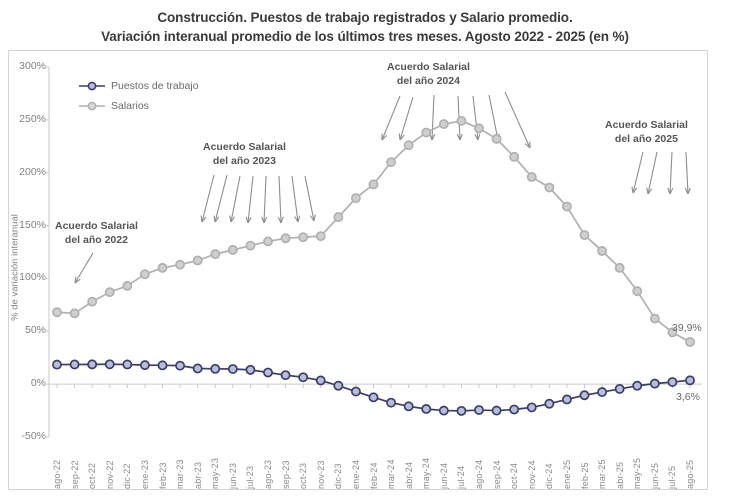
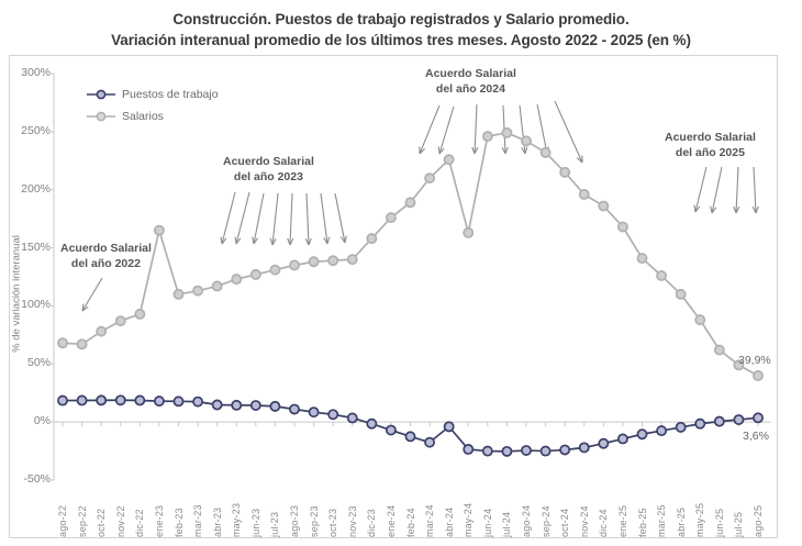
Salarios/ene-23: 104% -> 165%
Puestos de trabajo/abr-24: -21% -> -4%
Salarios/may-24: 238% -> 163%
